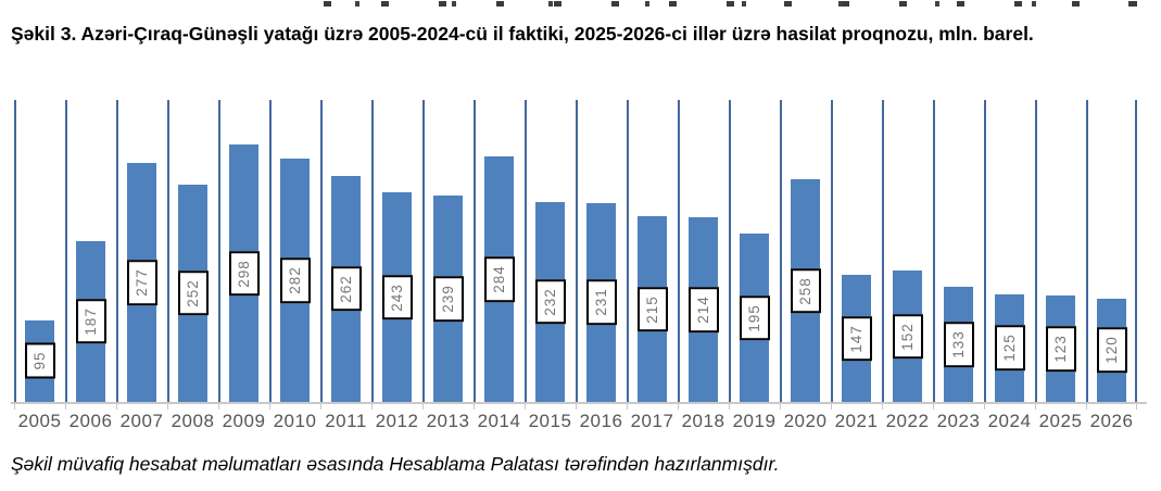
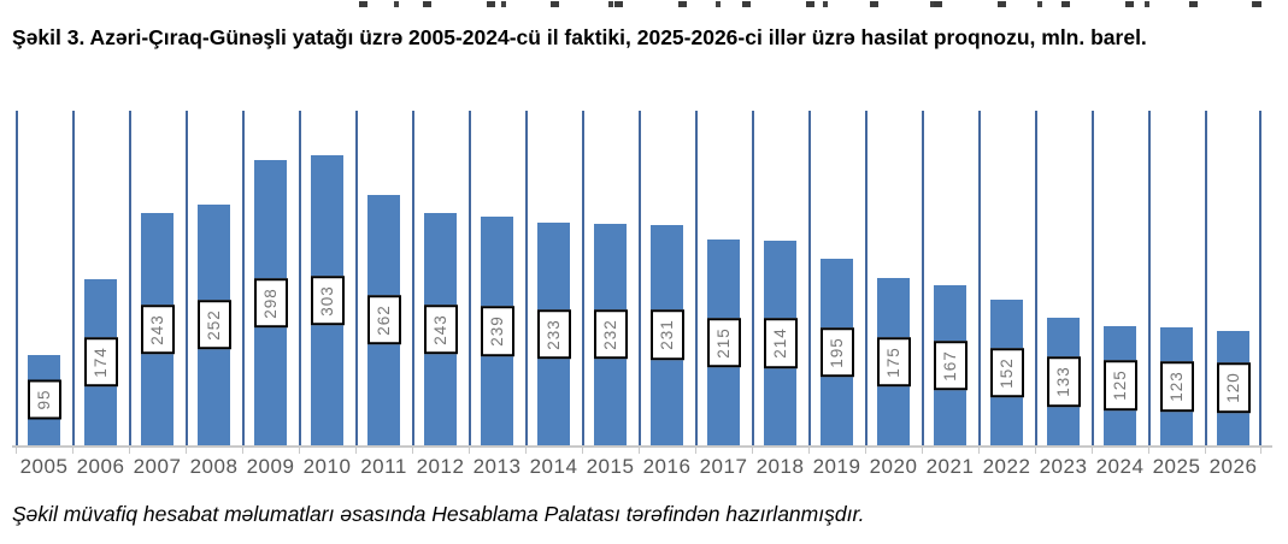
2006: 187 -> 174
2007: 277 -> 243
2010: 282 -> 303
2014: 284 -> 233
2020: 258 -> 175
2021: 147 -> 167
